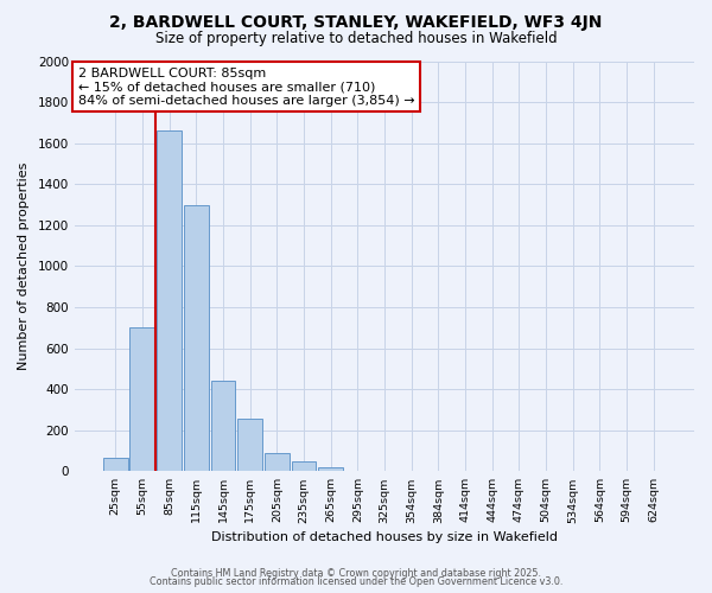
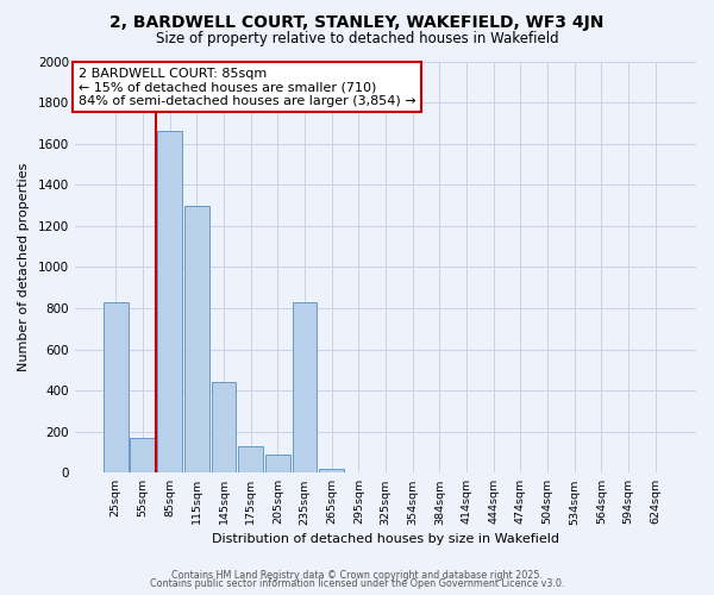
25sqm: 60 -> 830
55sqm: 700 -> 170
175sqm: 260 -> 130
235sqm: 50 -> 830
